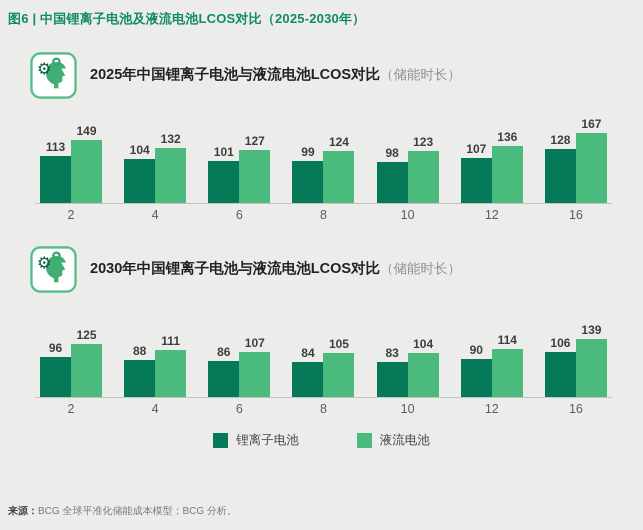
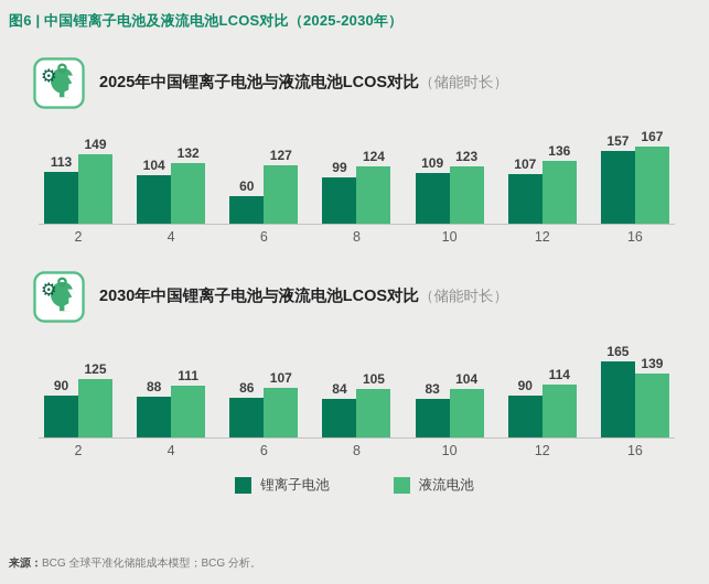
2025年中国锂离子电池与液流电池LCOS对比/锂离子电池/6: 101 -> 60
2025年中国锂离子电池与液流电池LCOS对比/锂离子电池/10: 98 -> 109
2025年中国锂离子电池与液流电池LCOS对比/锂离子电池/16: 128 -> 157
2030年中国锂离子电池与液流电池LCOS对比/锂离子电池/2: 96 -> 90
2030年中国锂离子电池与液流电池LCOS对比/锂离子电池/16: 106 -> 165
